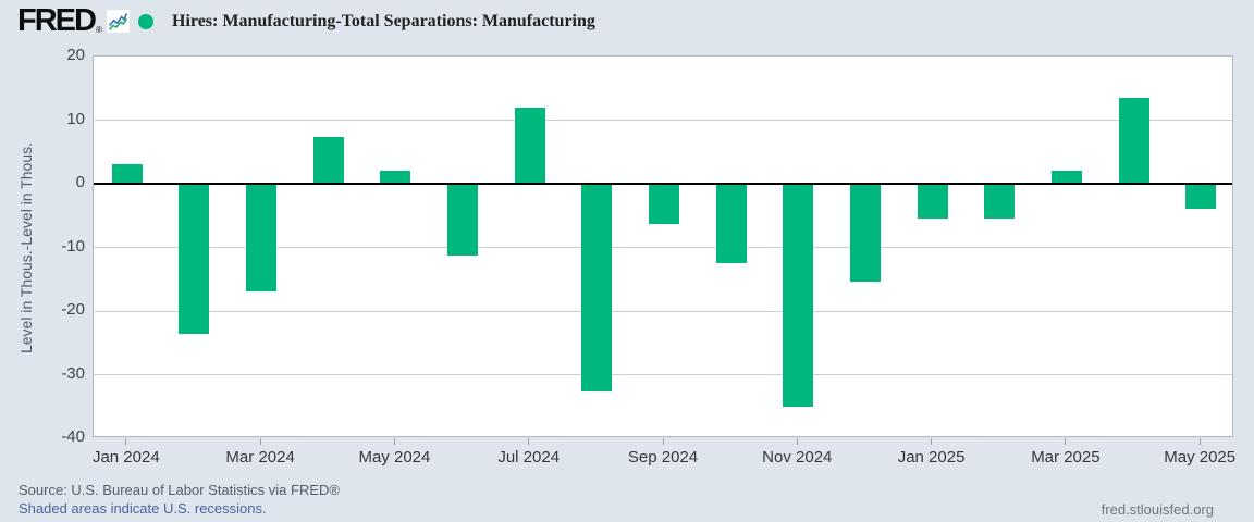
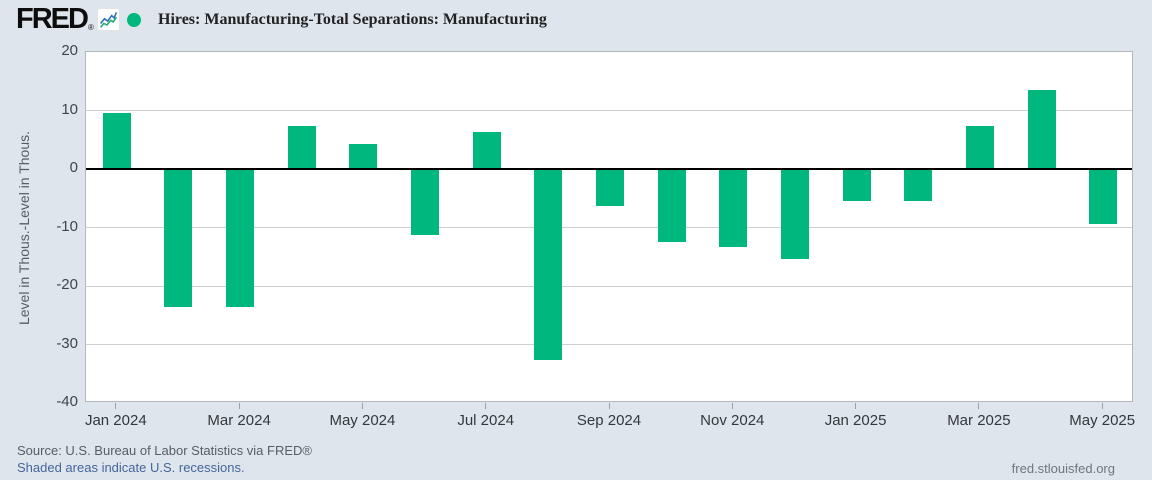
Jan 2024: 3 -> 10
Mar 2024: -17 -> -24
May 2024: 2 -> 4
Jul 2024: 12 -> 6
Nov 2024: -35 -> -13
Mar 2025: 2 -> 7
May 2025: -4 -> -9
